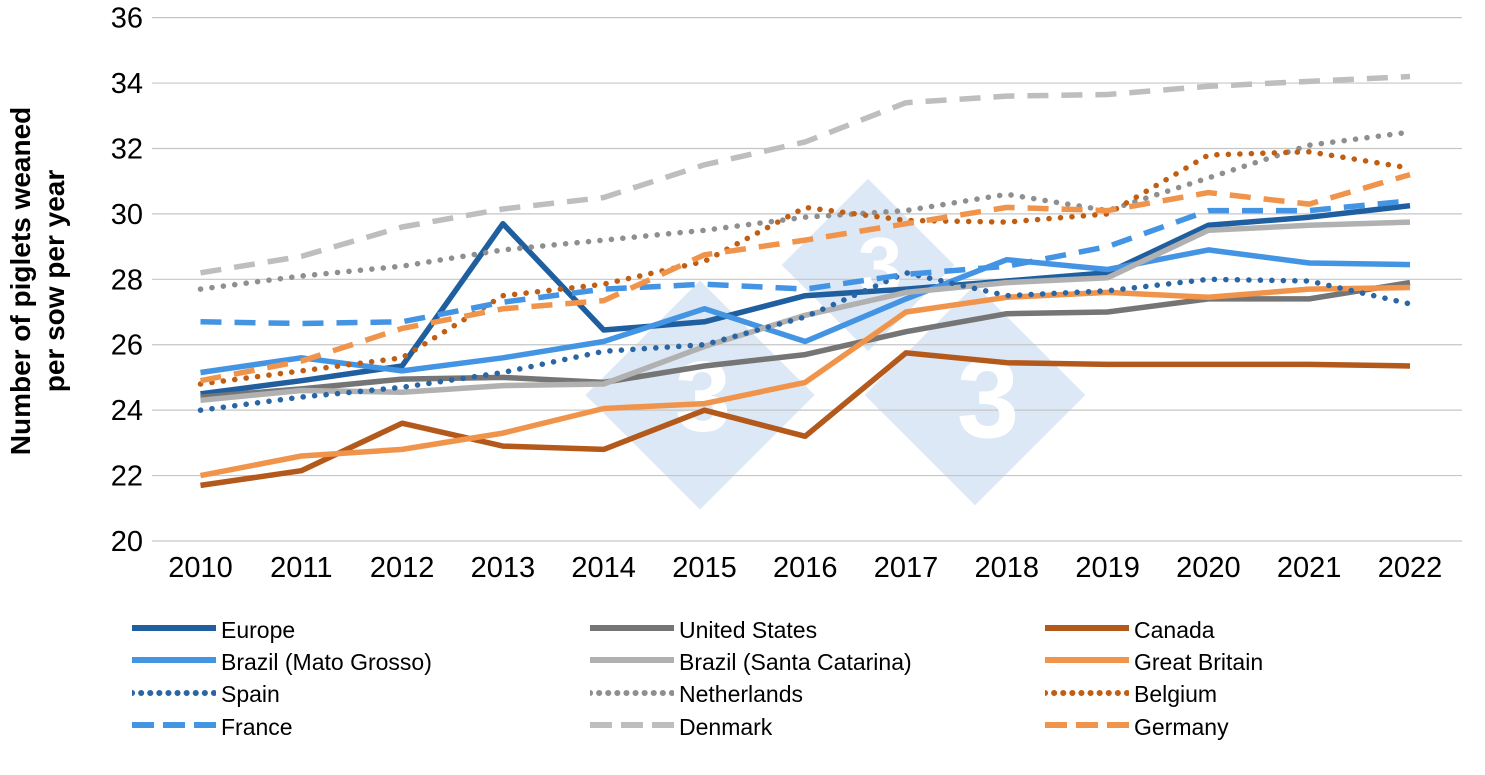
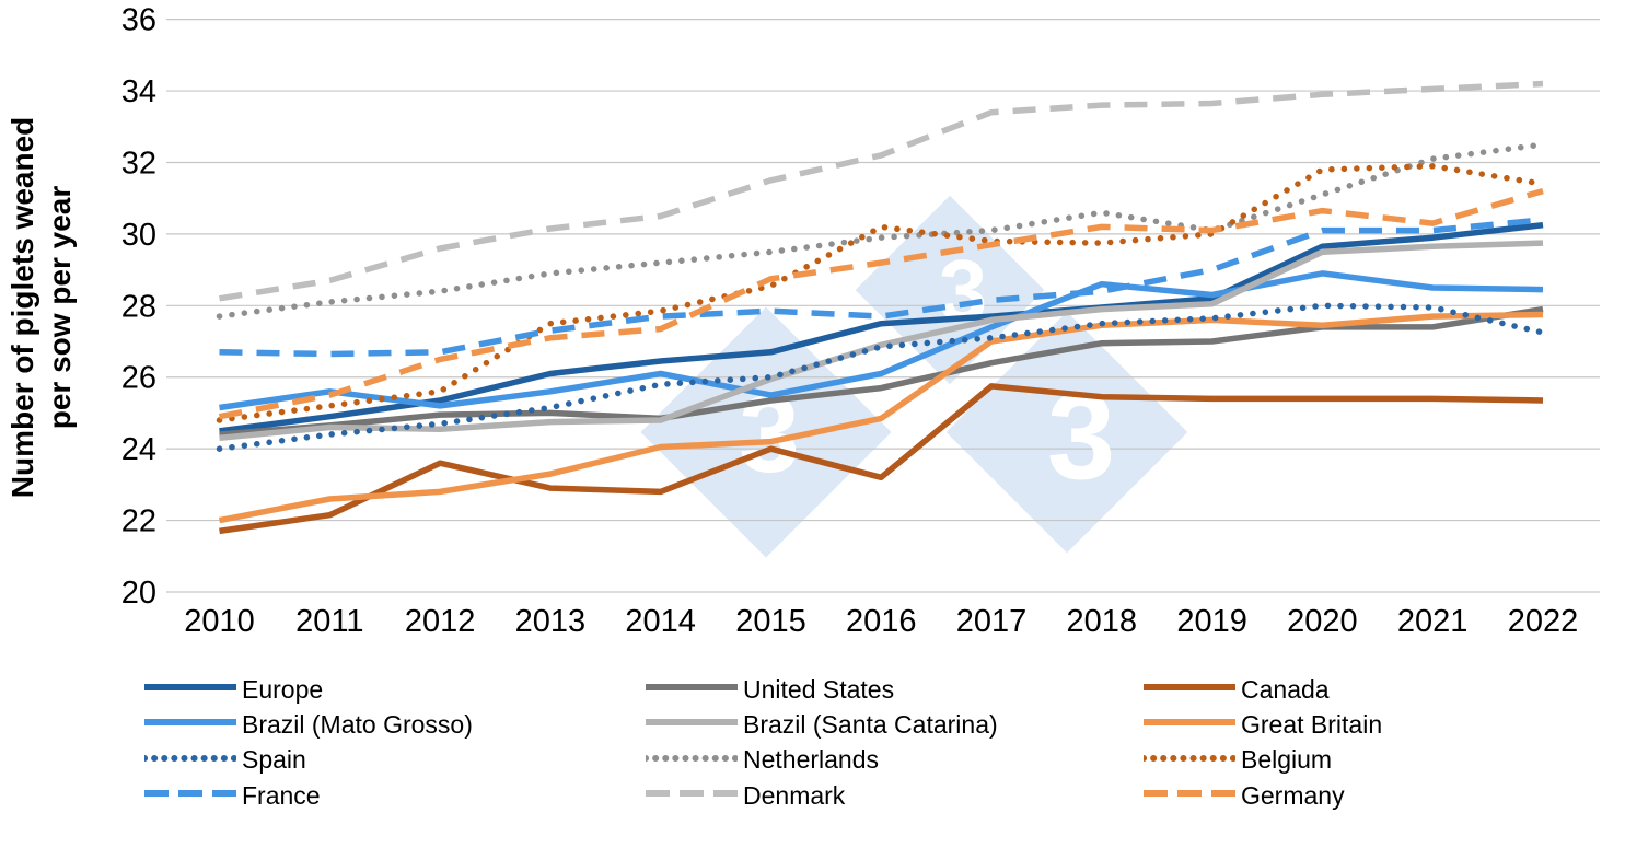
Europe/2013: 29.7 -> 26.1
Brazil (Mato Grosso)/2015: 27.1 -> 25.5
Spain/2017: 28.2 -> 27.1
